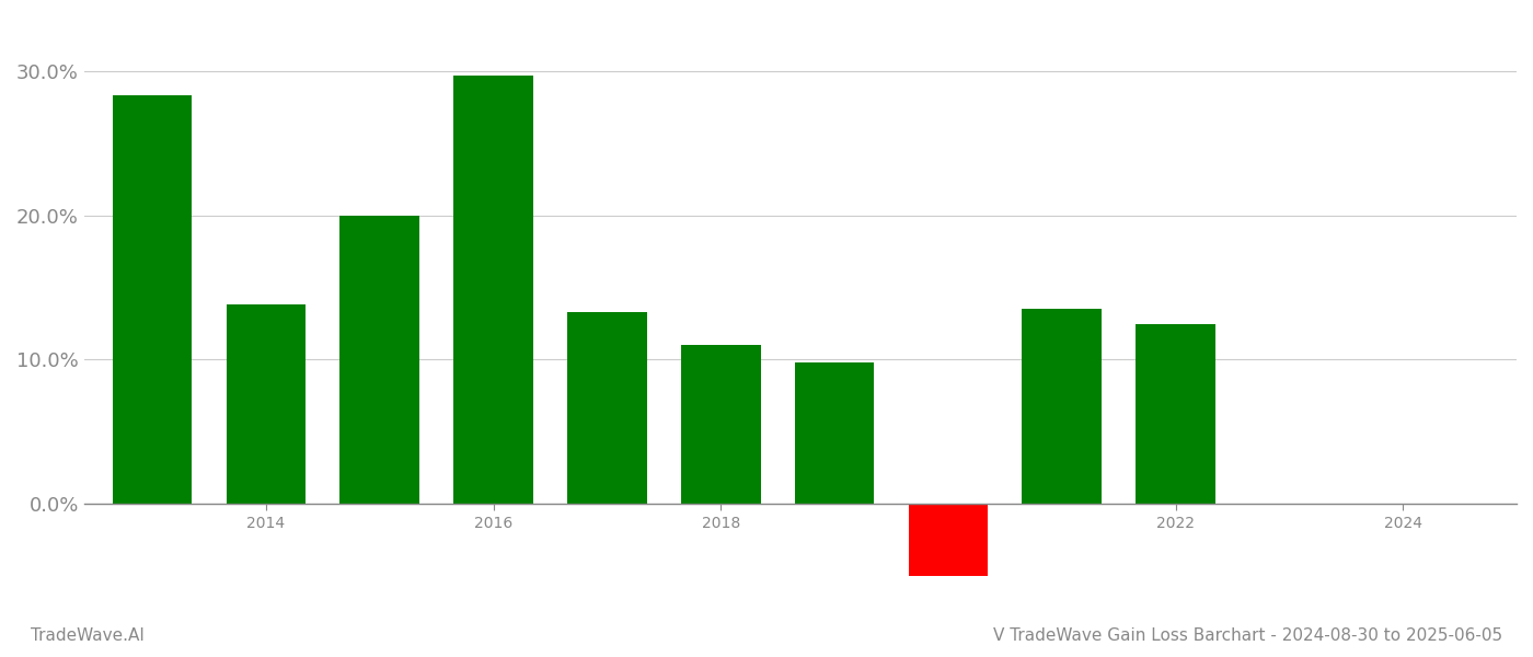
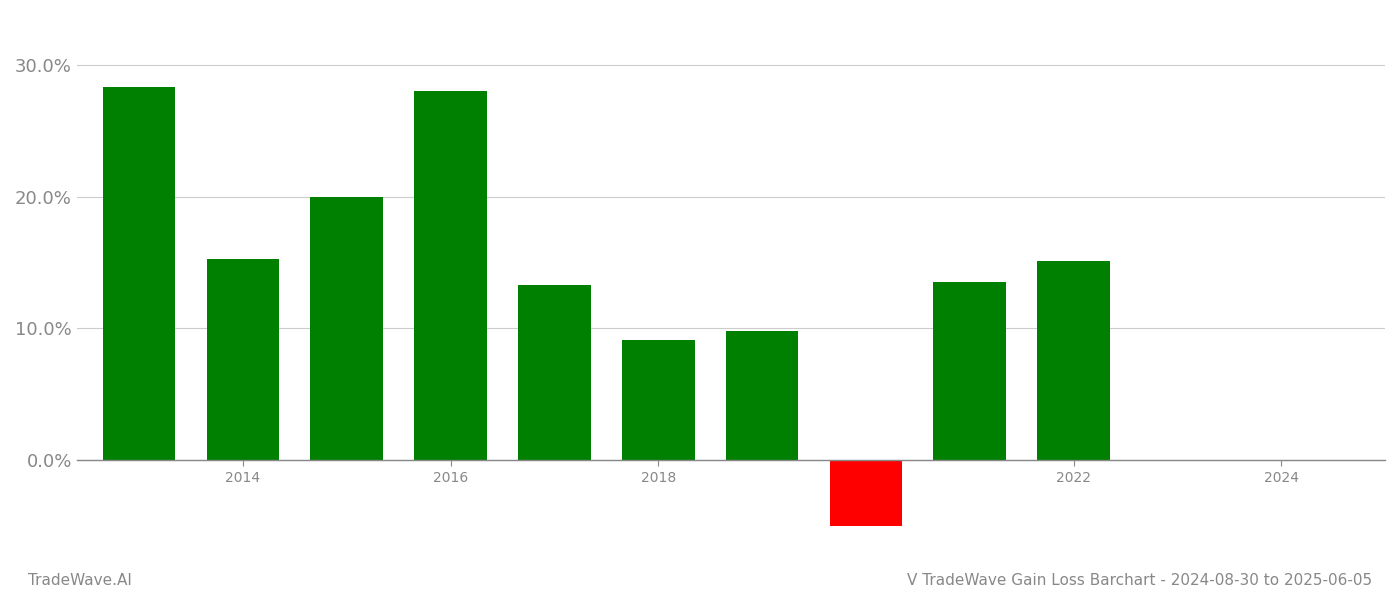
2014: 13.8% -> 15.3%
2016: 29.7% -> 28.0%
2018: 11.0% -> 9.1%
2022: 12.5% -> 15.1%
